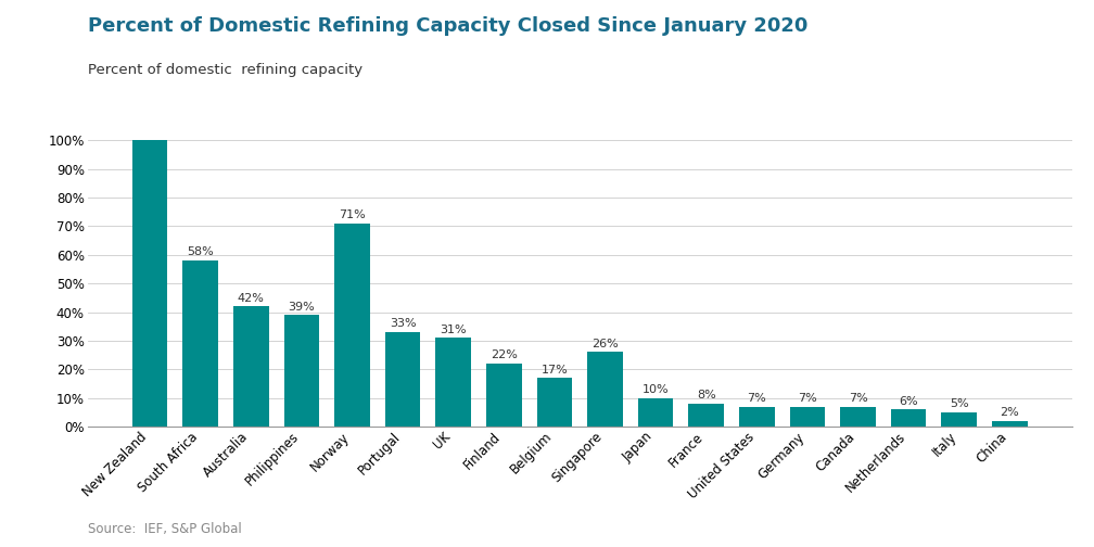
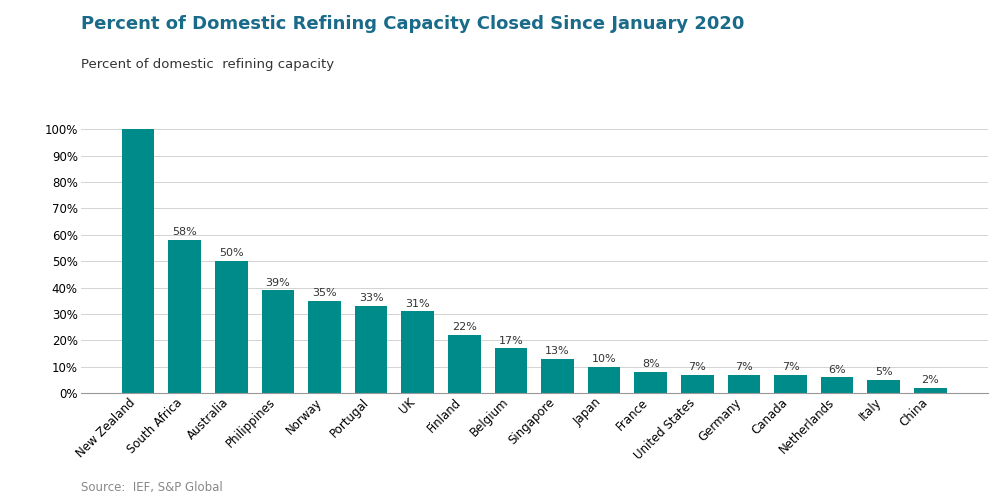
Australia: 42% -> 50%
Norway: 71% -> 35%
Singapore: 26% -> 13%
